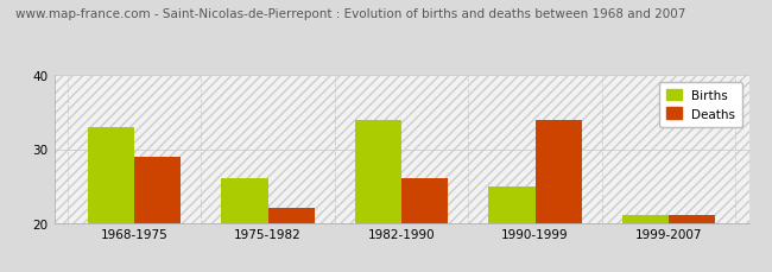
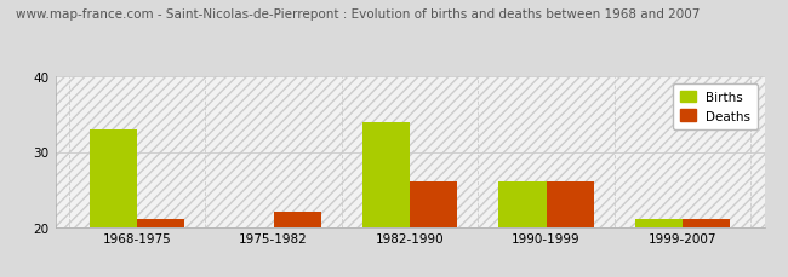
Deaths/1968-1975: 29 -> 21
Births/1975-1982: 26 -> 20
Births/1990-1999: 25 -> 26
Deaths/1990-1999: 34 -> 26
